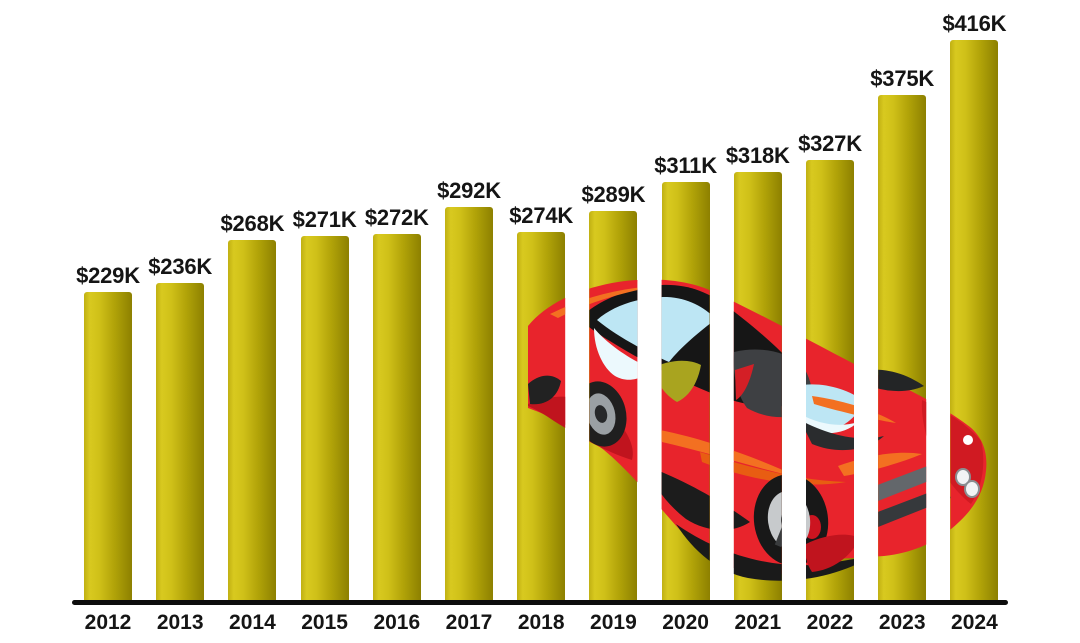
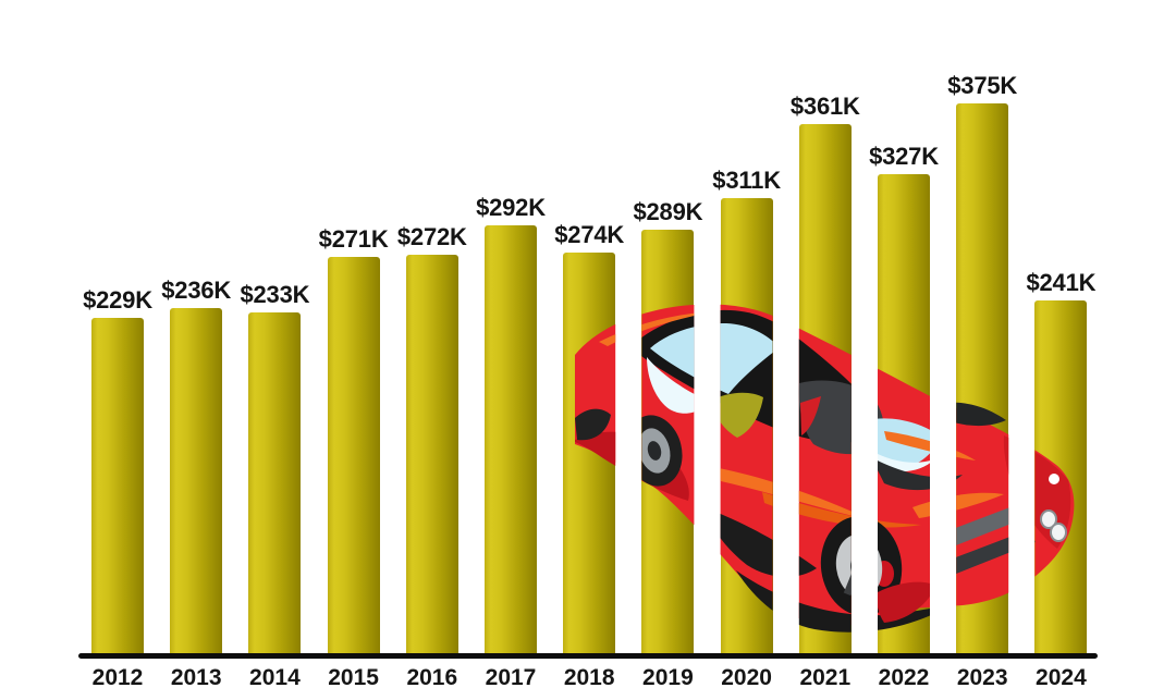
2014: $268K -> $233K
2021: $318K -> $361K
2024: $416K -> $241K
